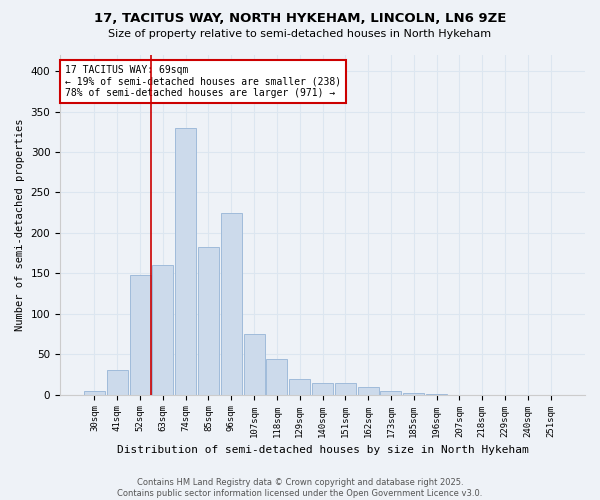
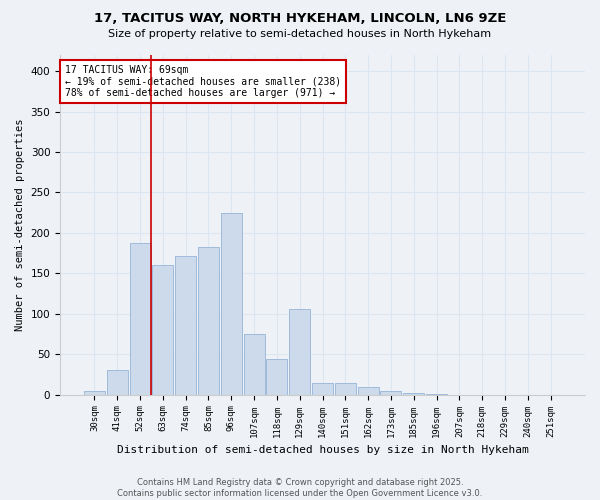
52sqm: 148 -> 188
74sqm: 330 -> 172
129sqm: 20 -> 106
